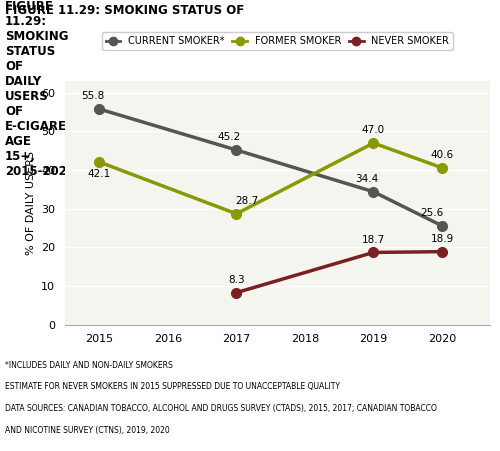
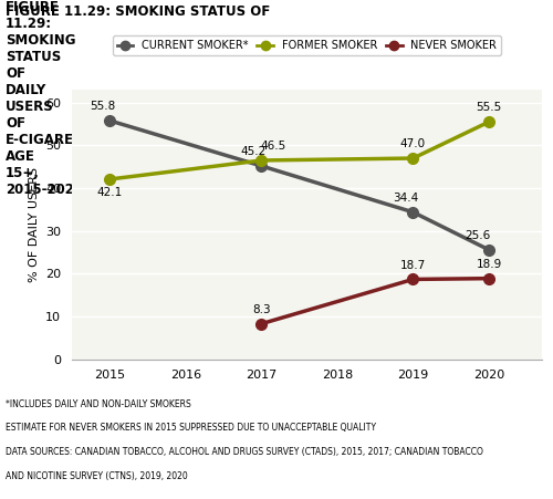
FORMER SMOKER/2017: 28.7 -> 46.5
FORMER SMOKER/2020: 40.6 -> 55.5
